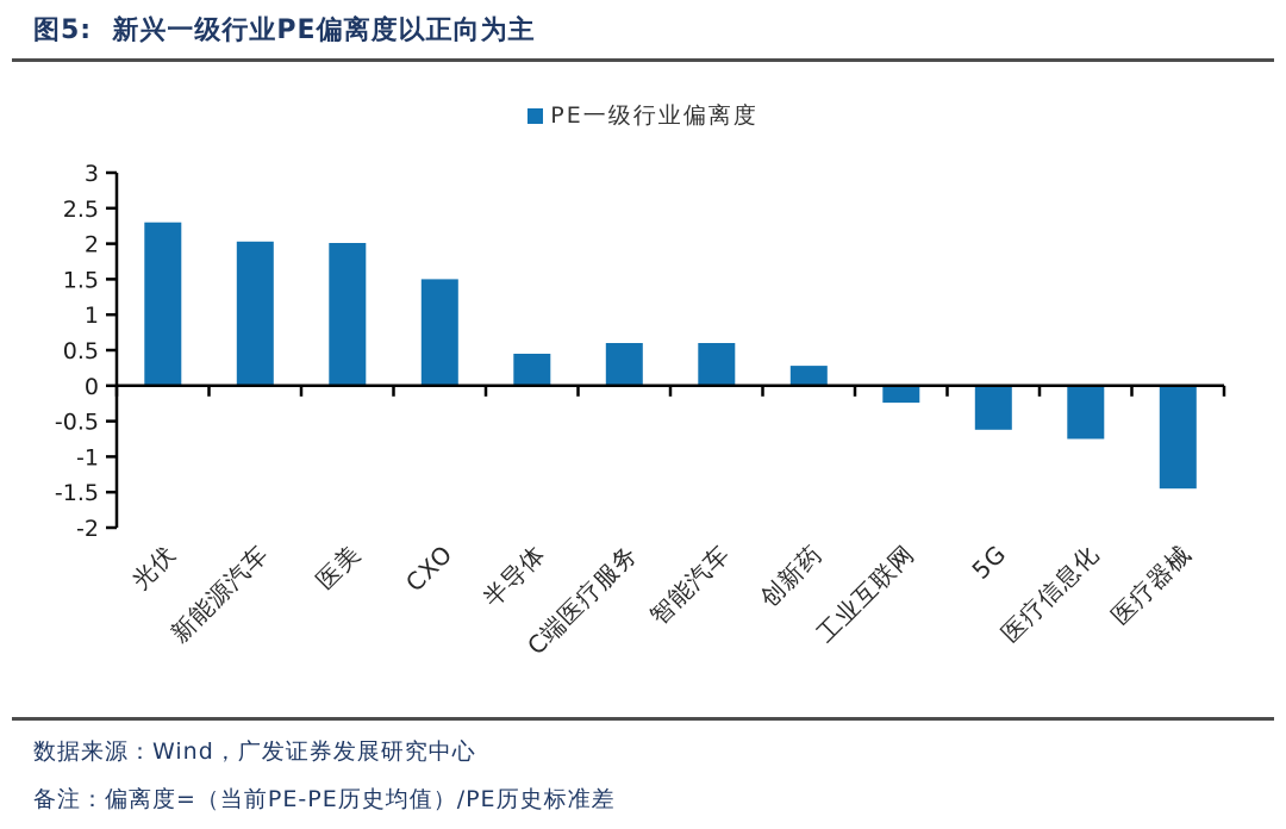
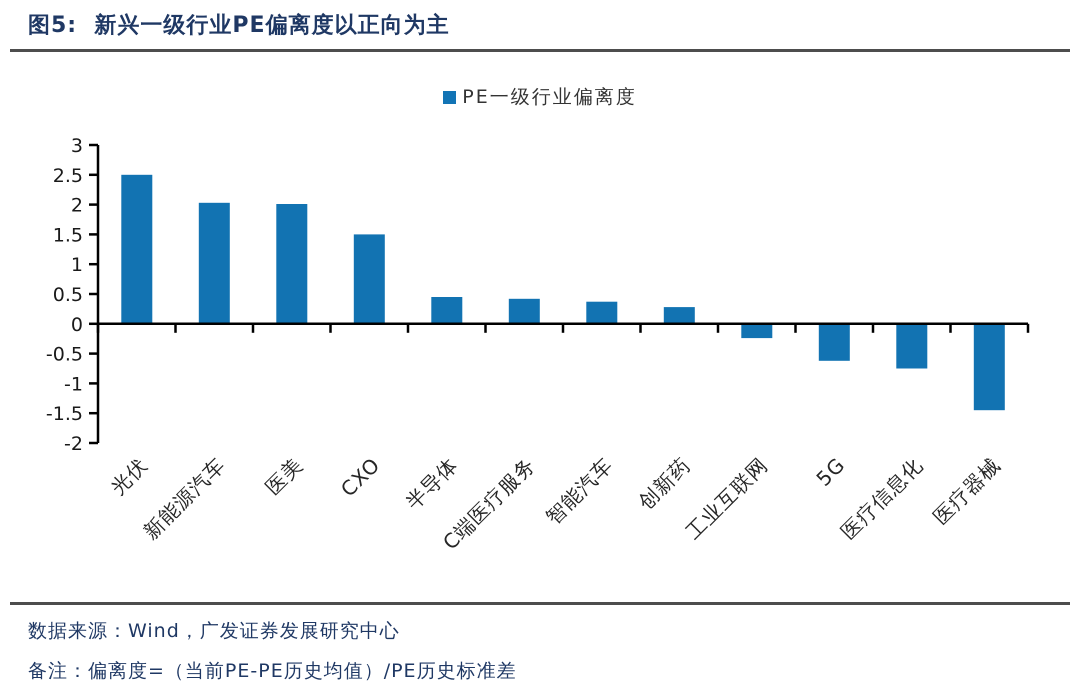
光伏: 2.3 -> 2.5
C端医疗服务: 0.6 -> 0.4
智能汽车: 0.6 -> 0.4
